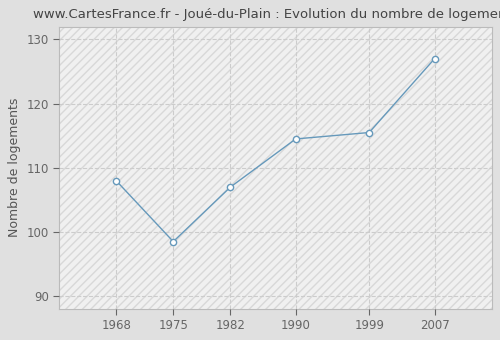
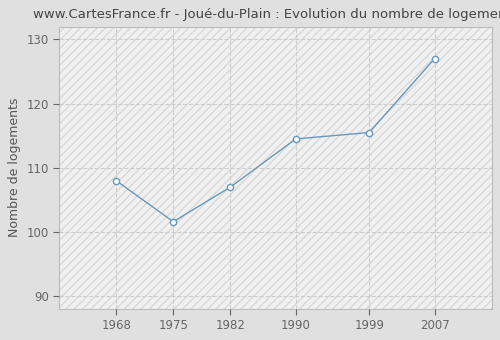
1975: 98.5 -> 101.6
